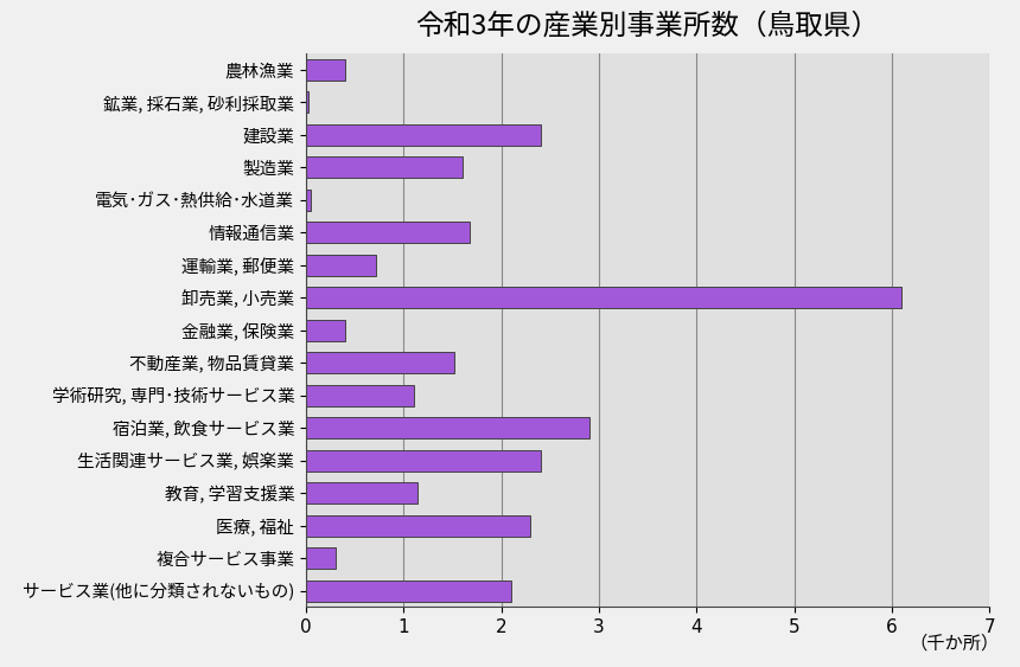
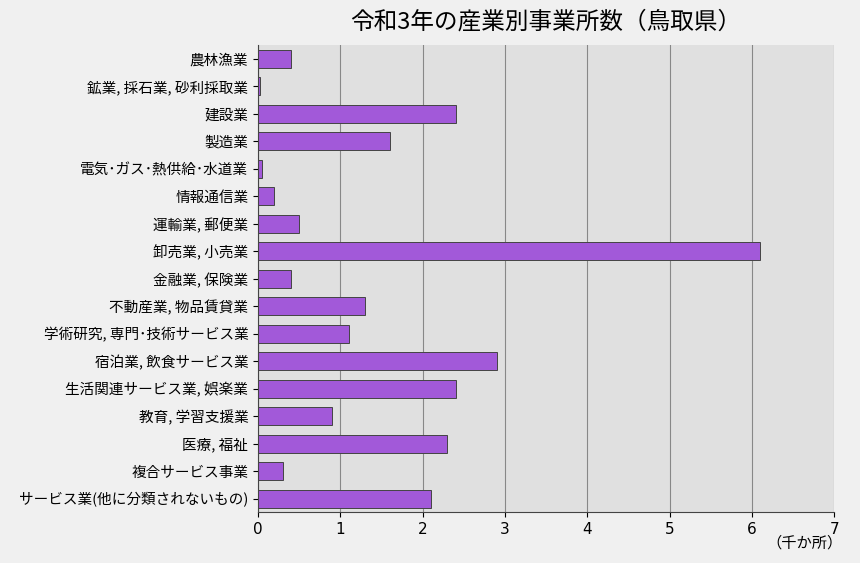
情報通信業: 1.68 -> 0.20
運輸業, 郵便業: 0.72 -> 0.50
不動産業, 物品賃貸業: 1.52 -> 1.30
教育, 学習支援業: 1.14 -> 0.90
